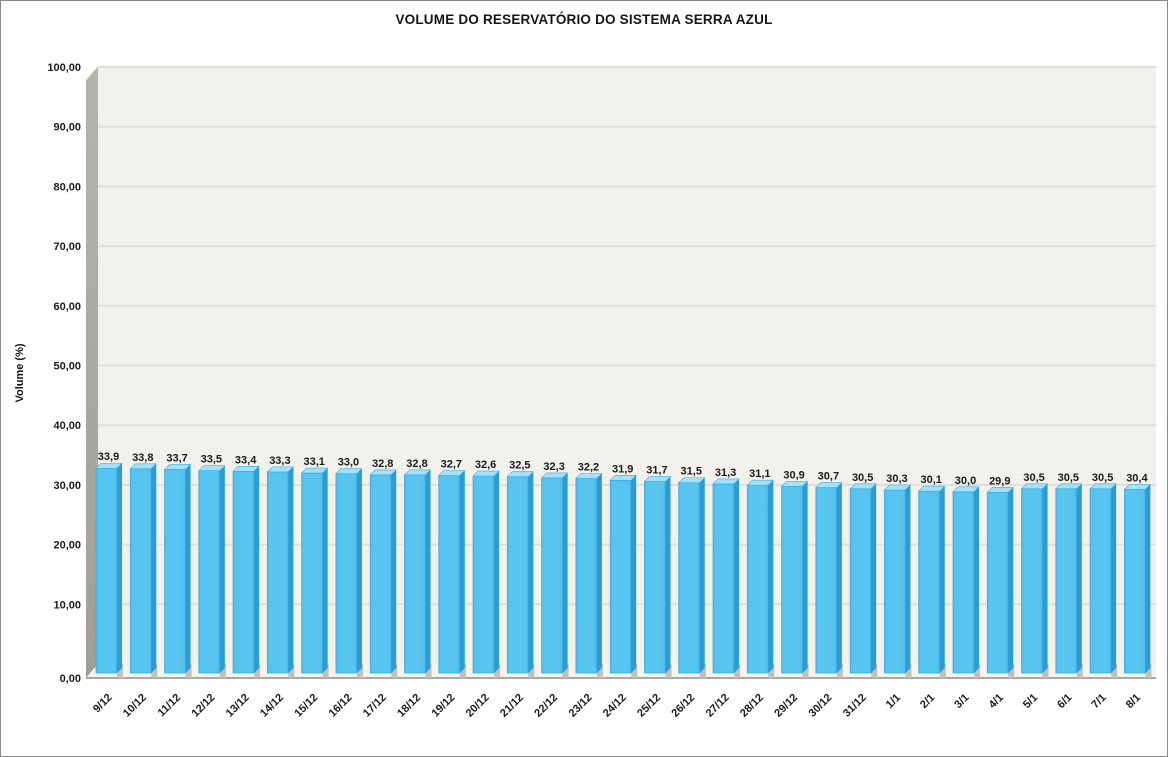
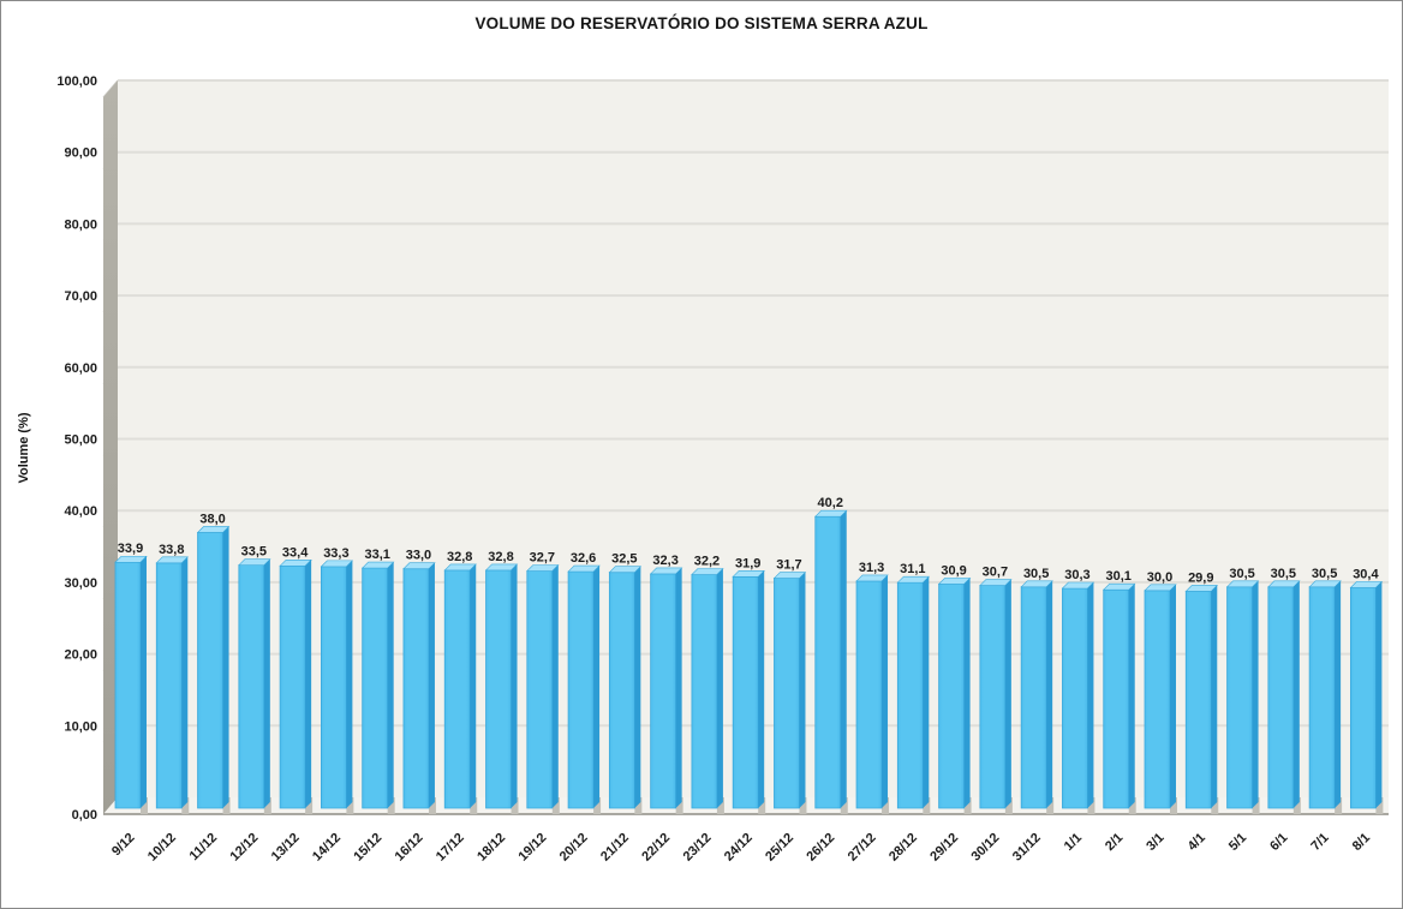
11/12: 33,7 -> 38,0
26/12: 31,5 -> 40,2
